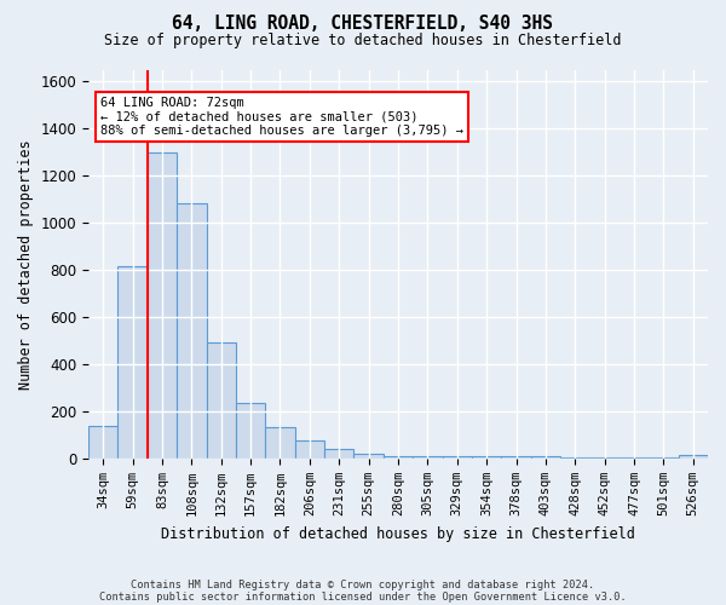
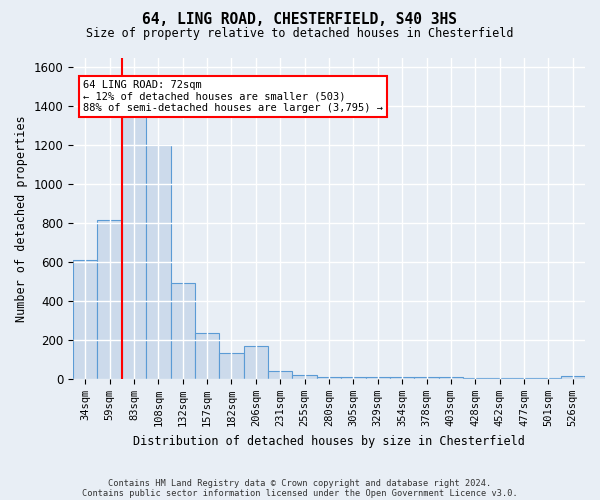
34sqm: 140 -> 610
83sqm: 1300 -> 1350
108sqm: 1080 -> 1200
206sqm: 80 -> 170
